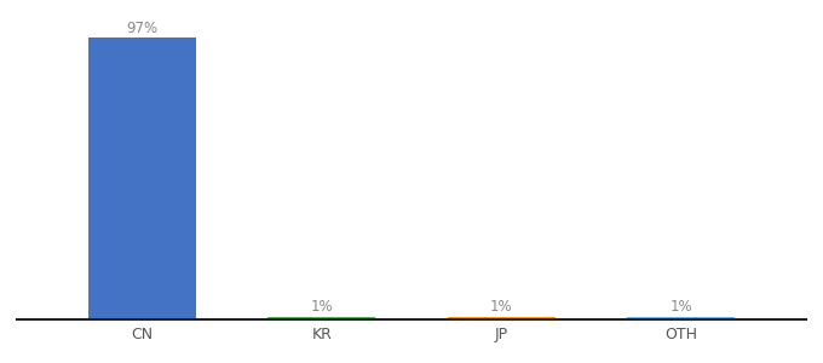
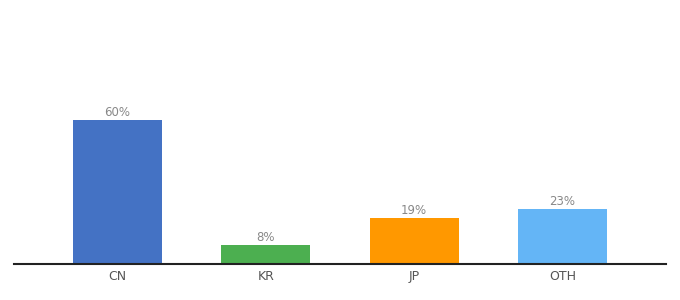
CN: 97% -> 60%
KR: 1% -> 8%
JP: 1% -> 19%
OTH: 1% -> 23%
